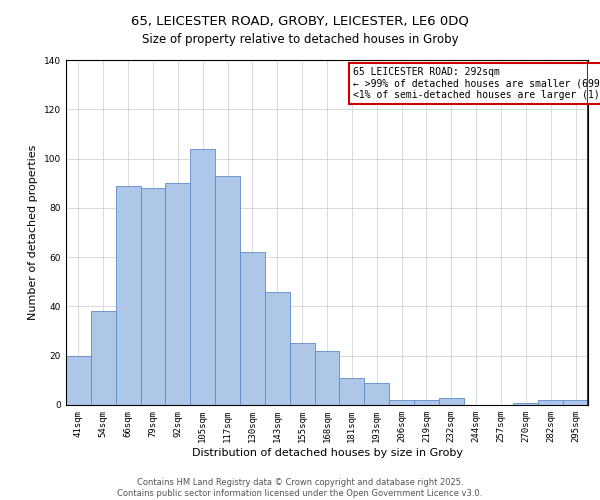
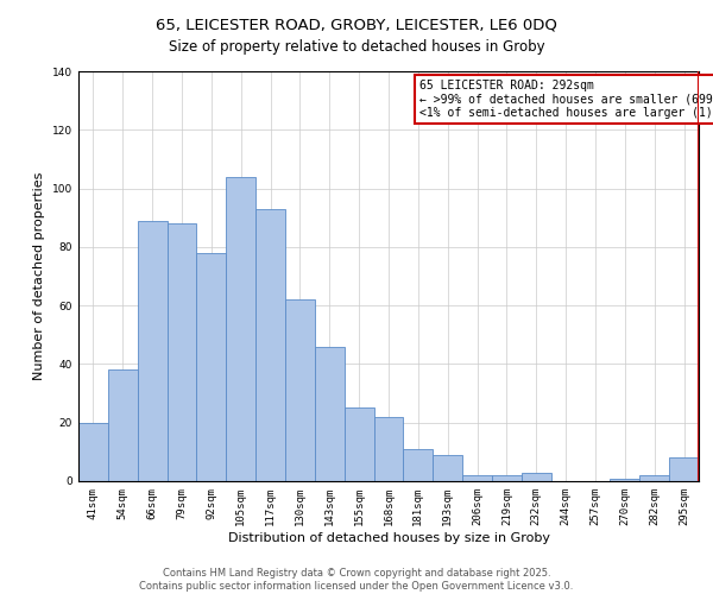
92sqm: 90 -> 78
295sqm: 2 -> 8
